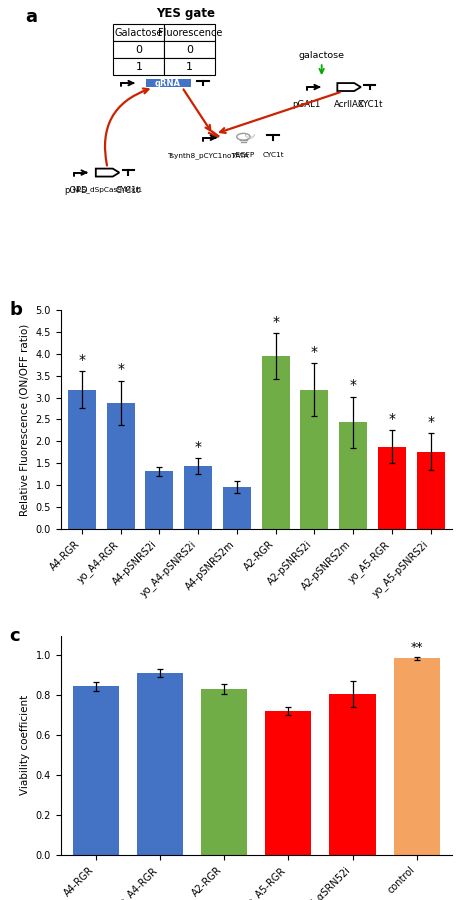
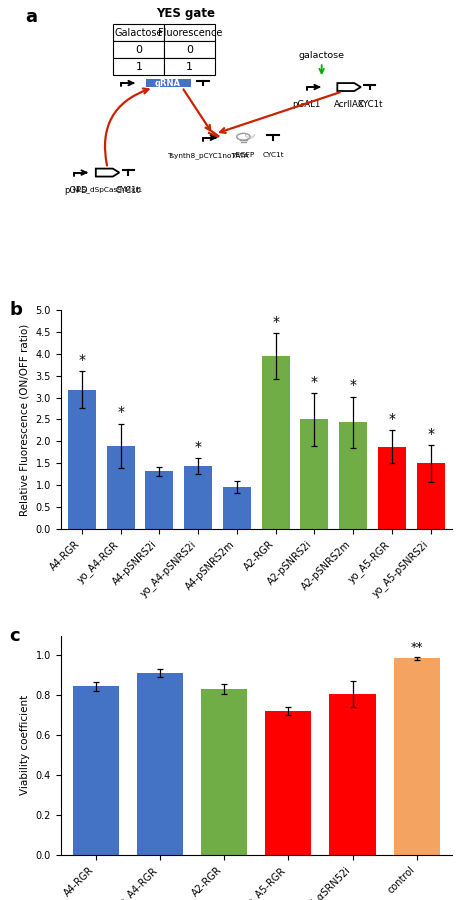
yo_A4-RGR: 2.88 -> 1.90
A2-pSNRS2i: 3.18 -> 2.50
yo_A5-pSNRS2i: 1.77 -> 1.50
